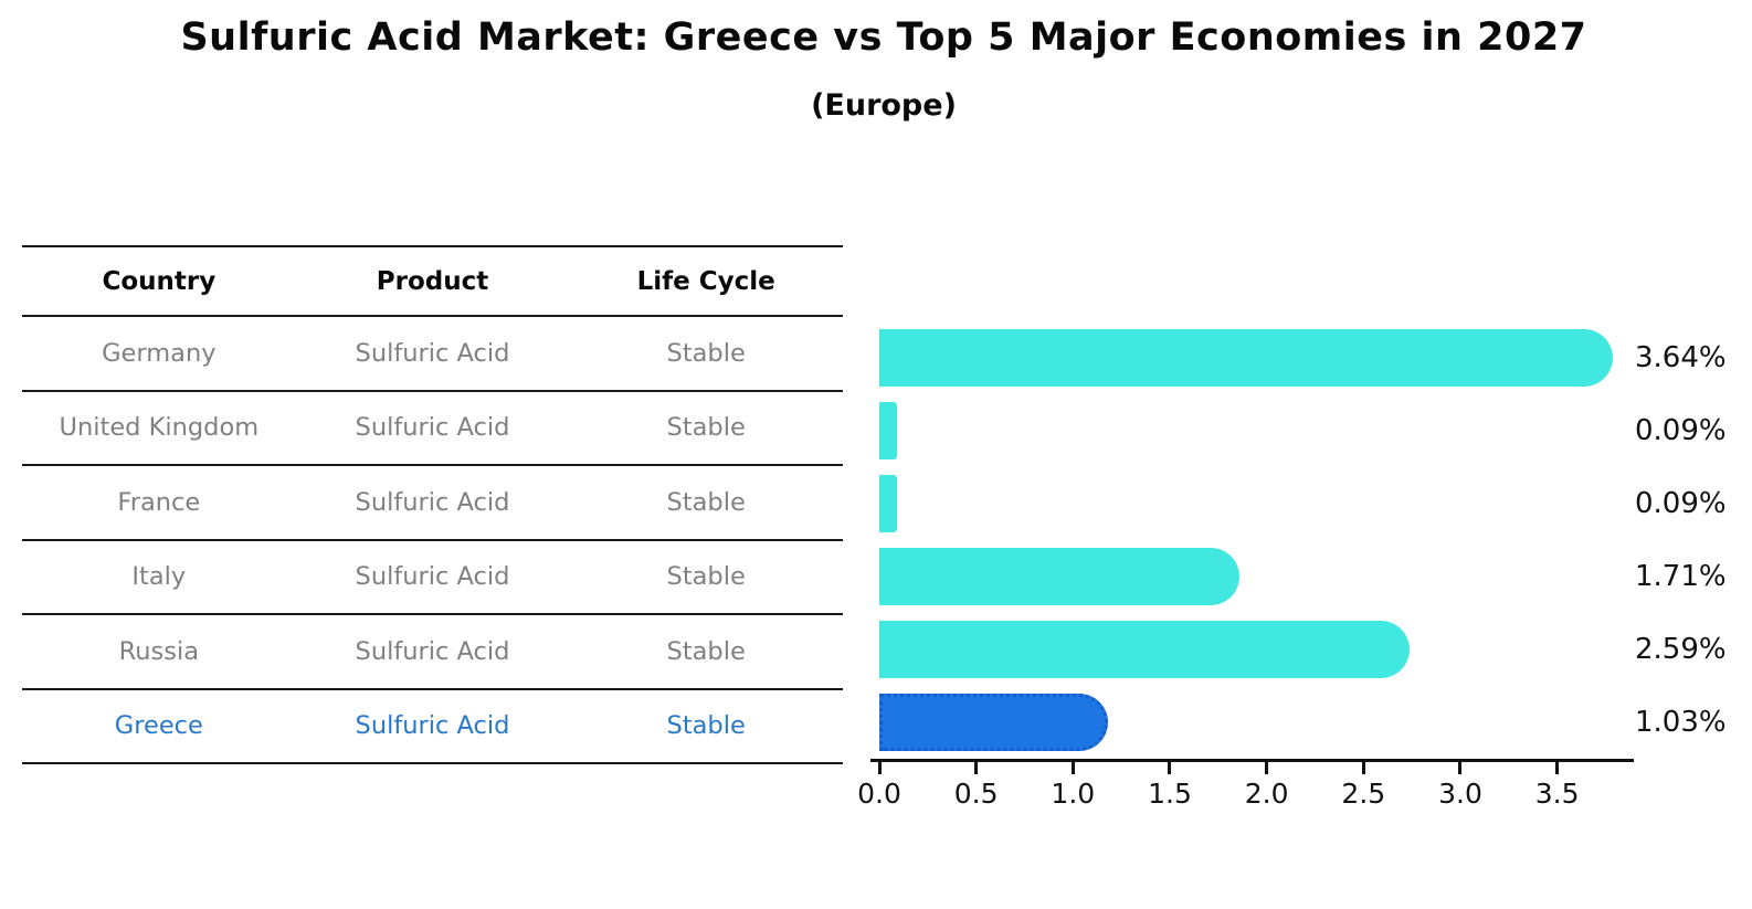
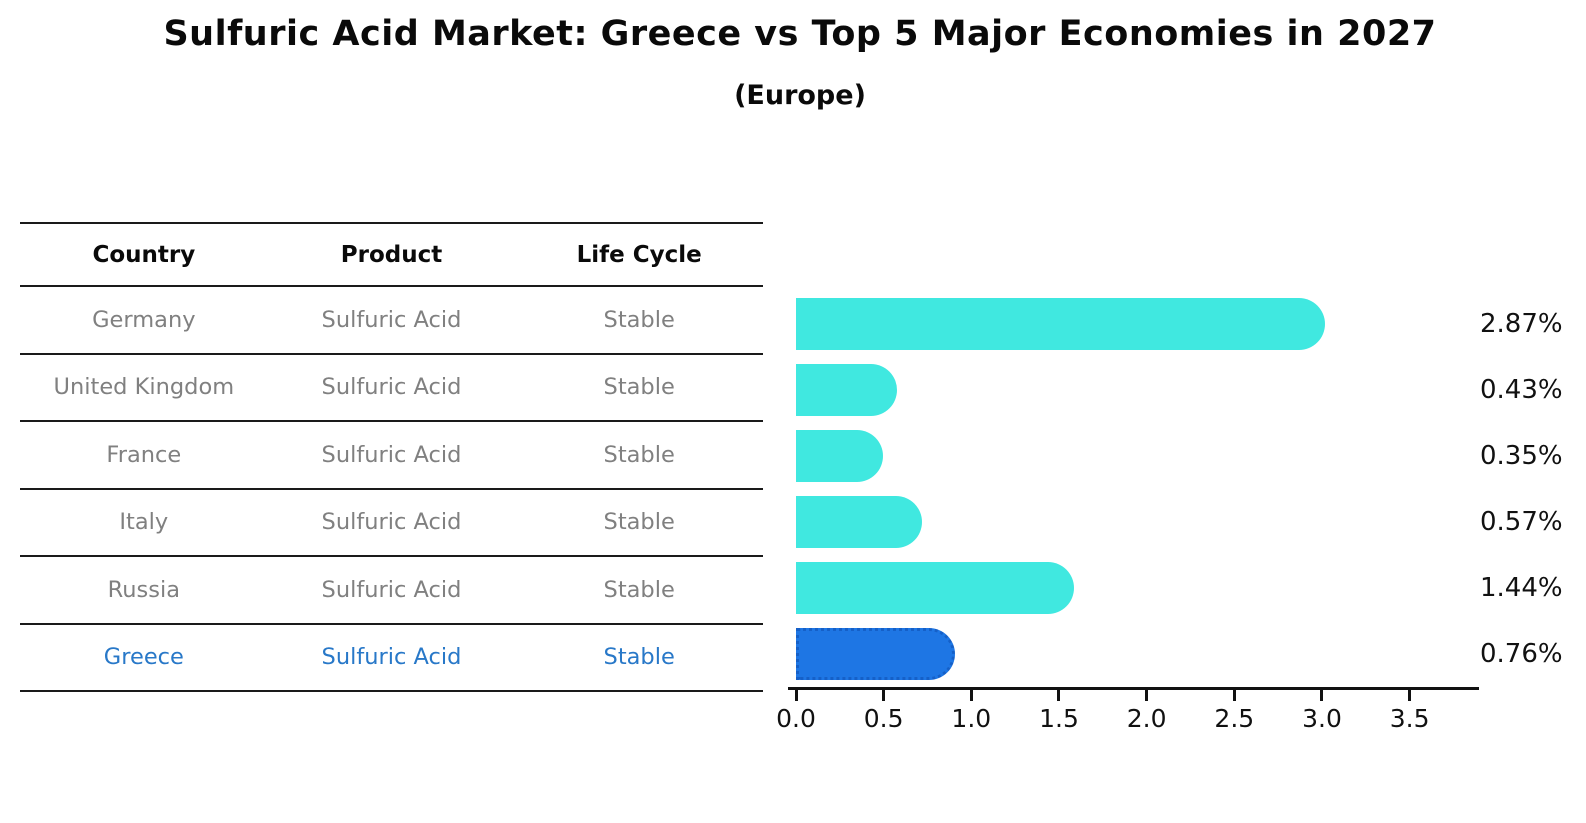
Germany: 3.64% -> 2.87%
United Kingdom: 0.09% -> 0.43%
France: 0.09% -> 0.35%
Italy: 1.71% -> 0.57%
Russia: 2.59% -> 1.44%
Greece: 1.03% -> 0.76%
